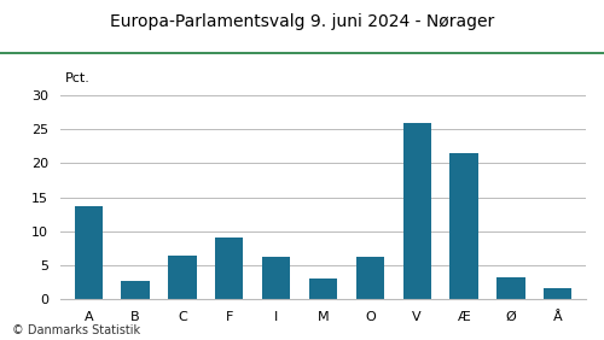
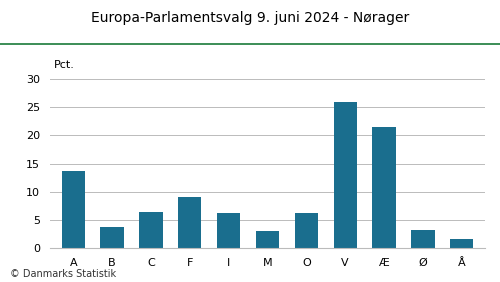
B: 2.6 -> 3.7
